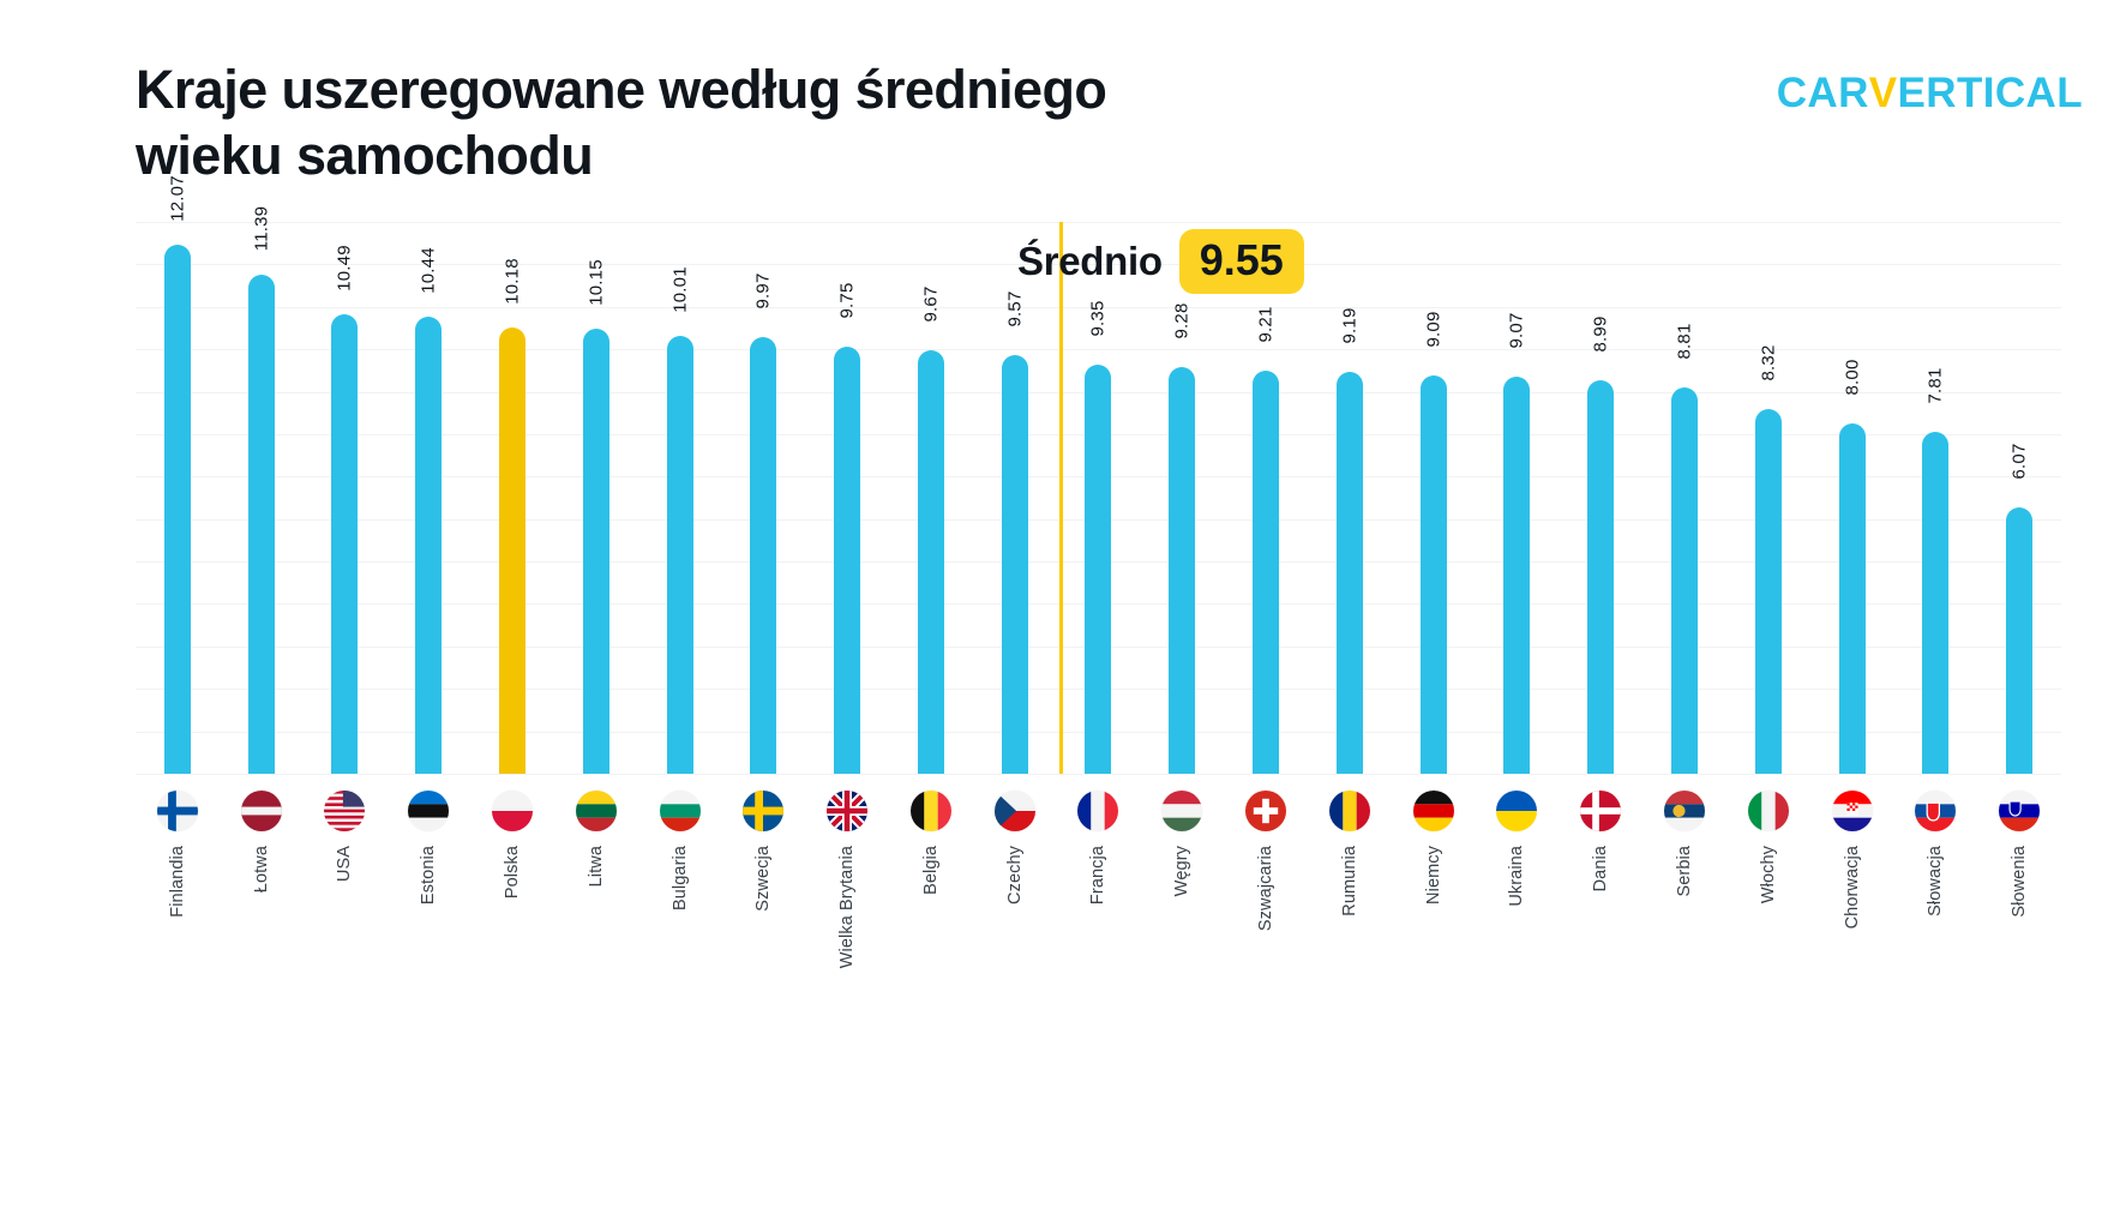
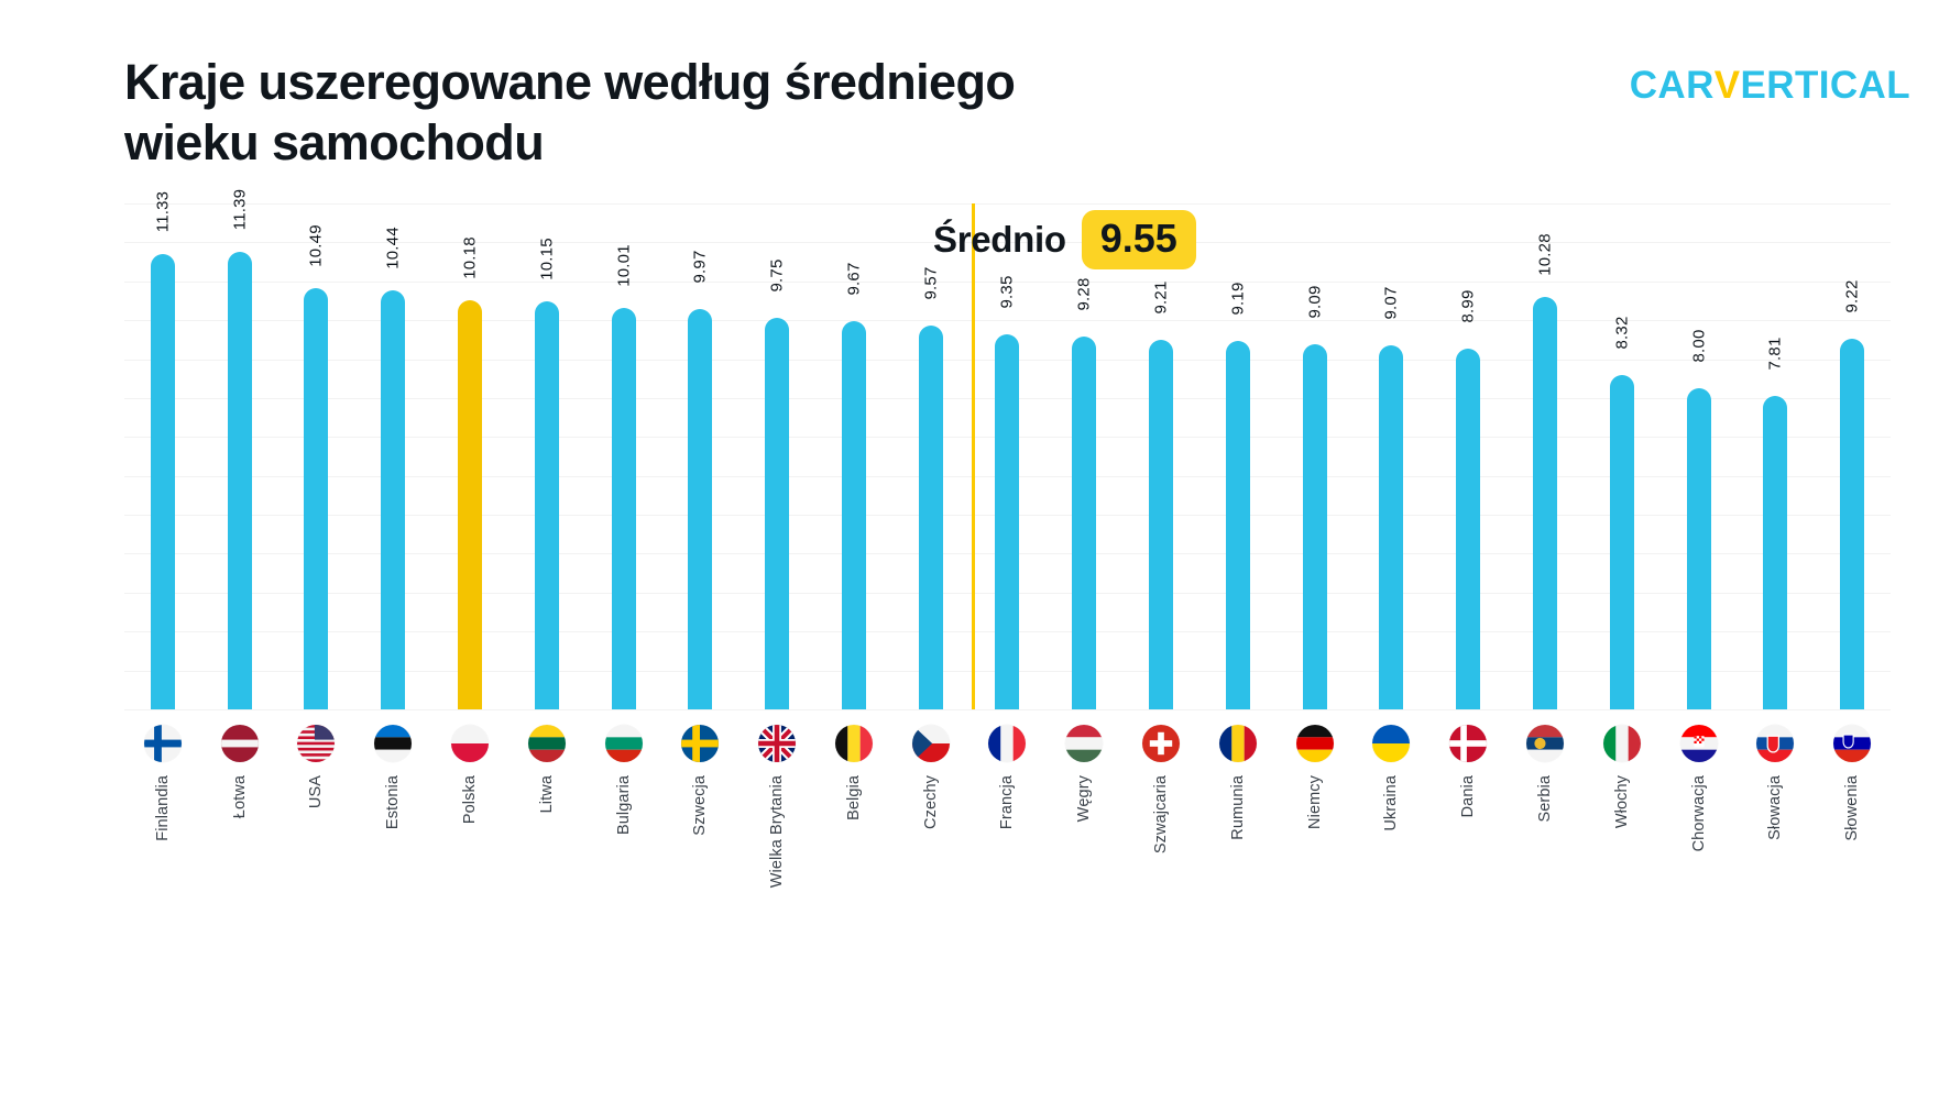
Finlandia: 12.07 -> 11.33
Serbia: 8.81 -> 10.28
Słowenia: 6.07 -> 9.22
